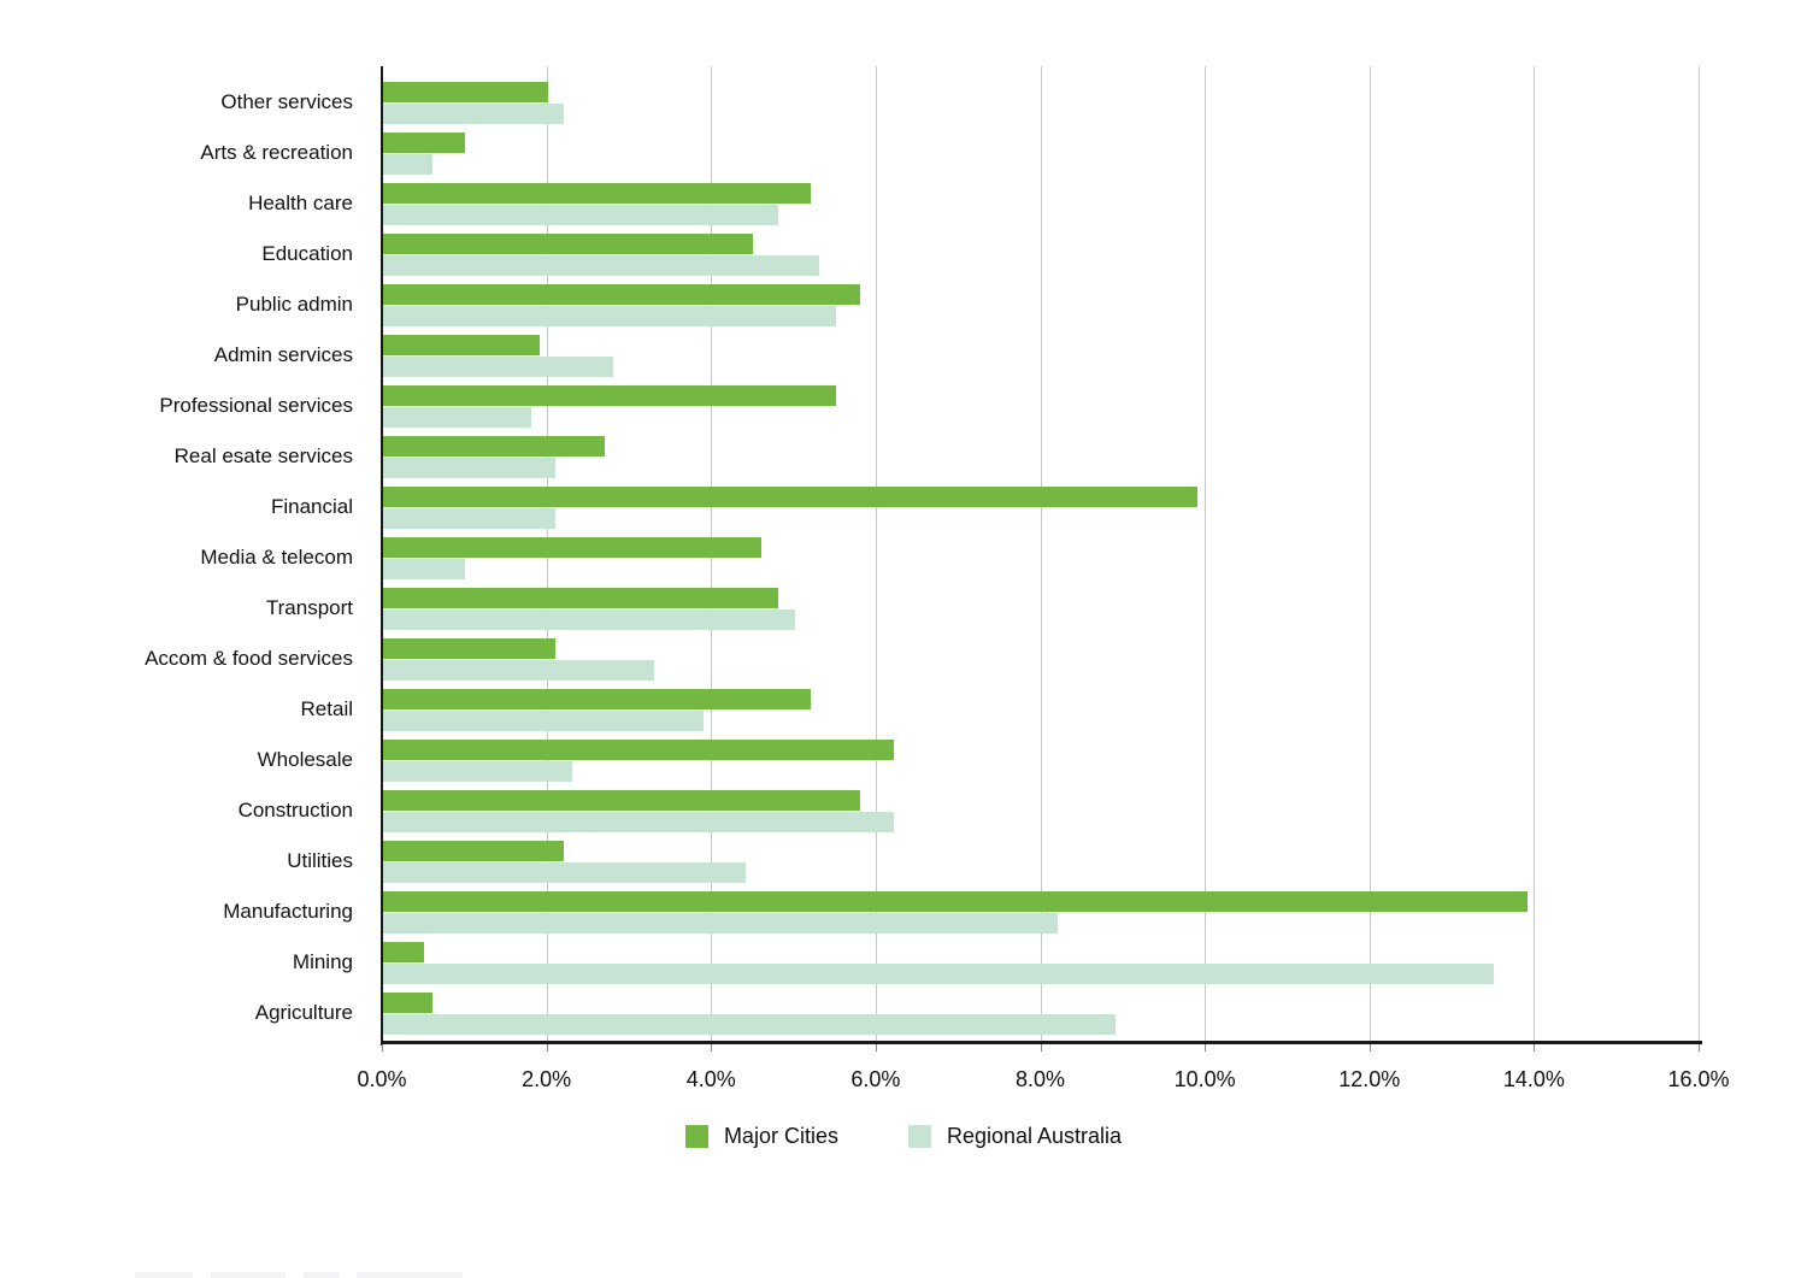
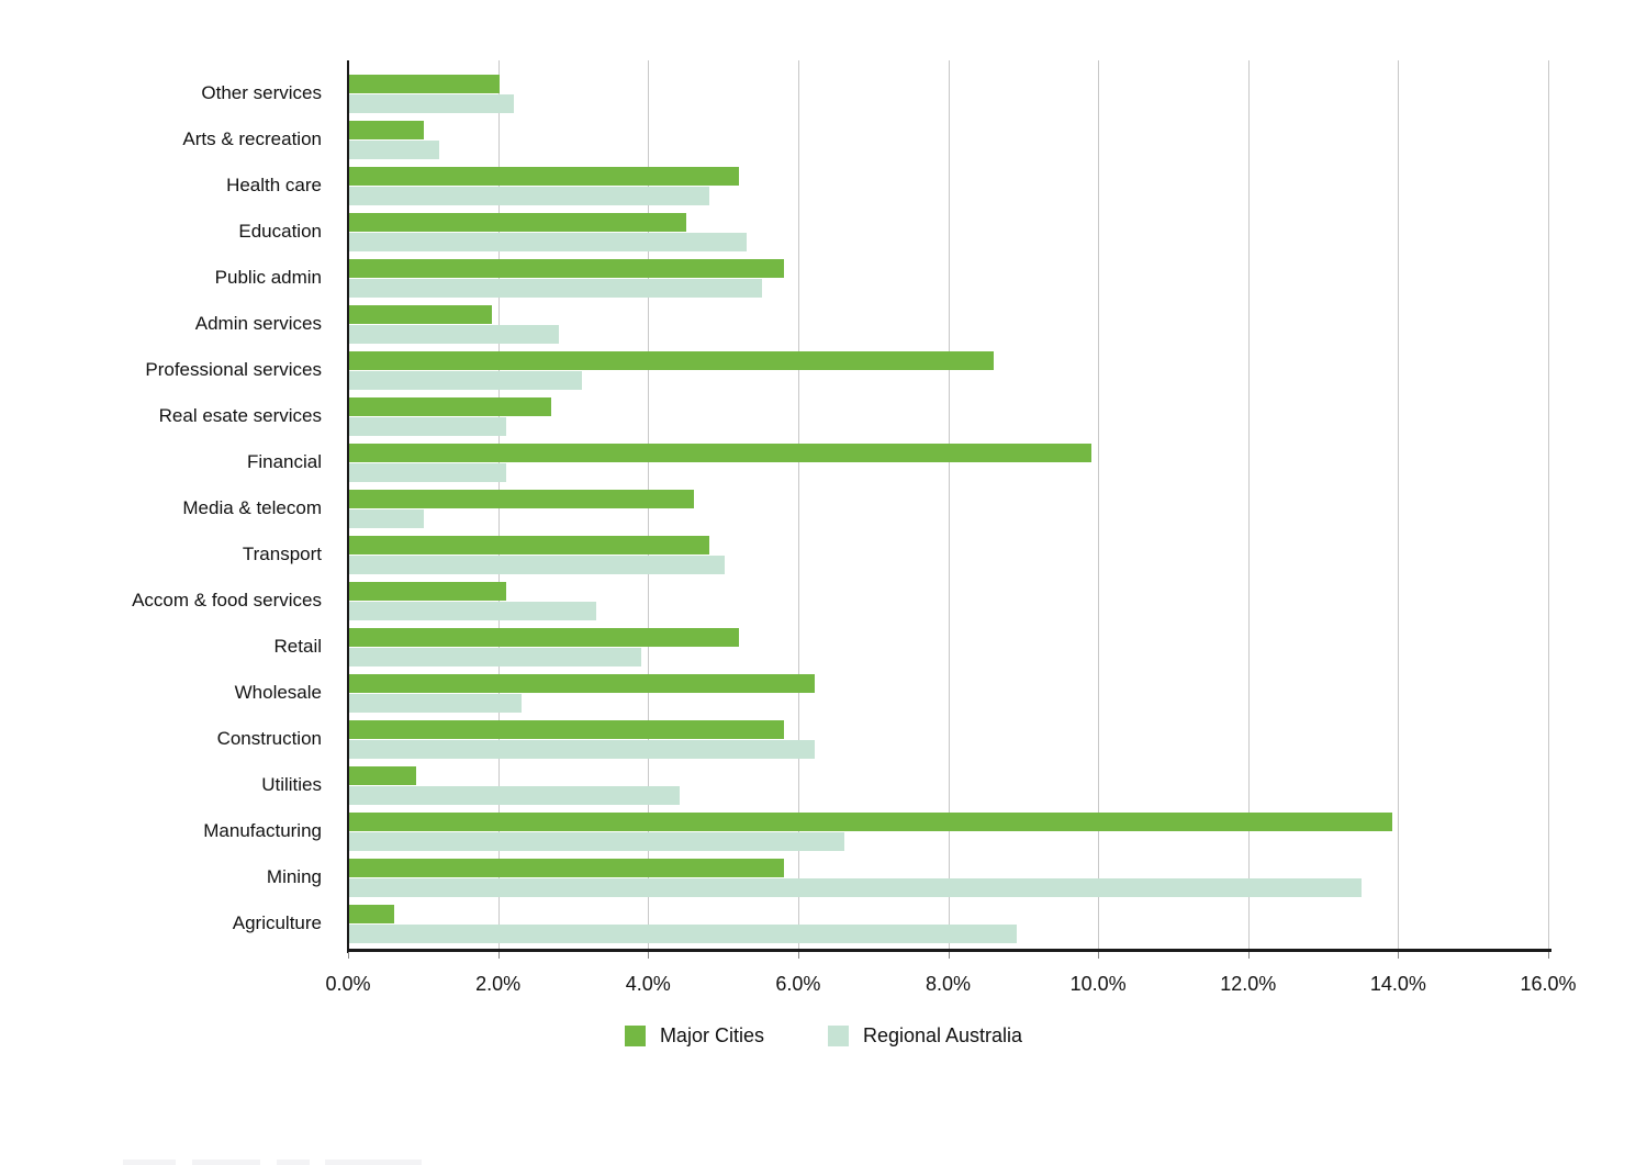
Regional Australia/Arts & recreation: 0.6% -> 1.2%
Major Cities/Professional services: 5.5% -> 8.6%
Regional Australia/Professional services: 1.8% -> 3.1%
Major Cities/Utilities: 2.2% -> 0.9%
Regional Australia/Manufacturing: 8.2% -> 6.6%
Major Cities/Mining: 0.5% -> 5.8%
